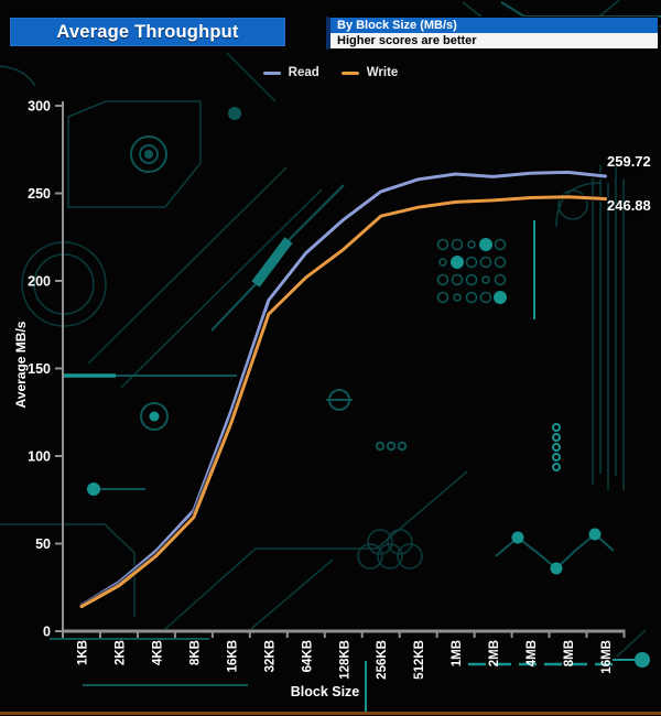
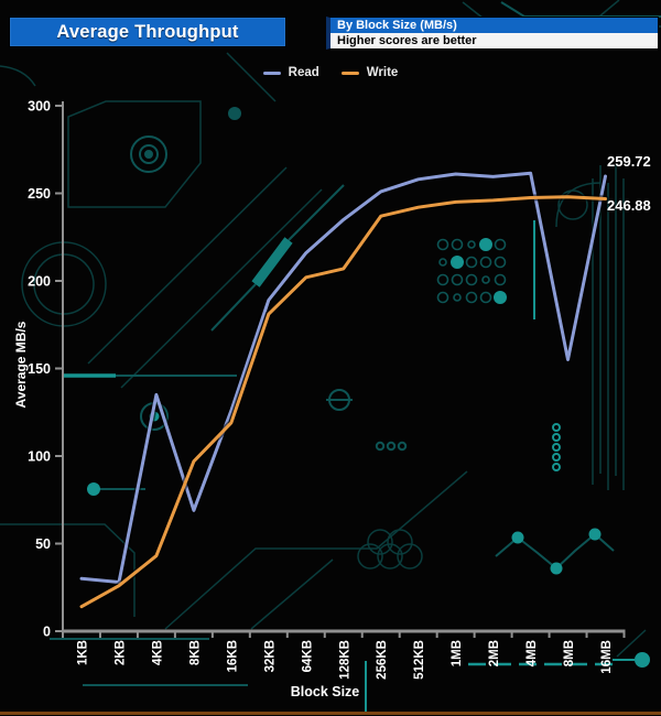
Read/1KB: 15 -> 30
Read/4KB: 46 -> 135
Write/8KB: 65 -> 97
Write/128KB: 218 -> 207
Read/8MB: 262 -> 155
